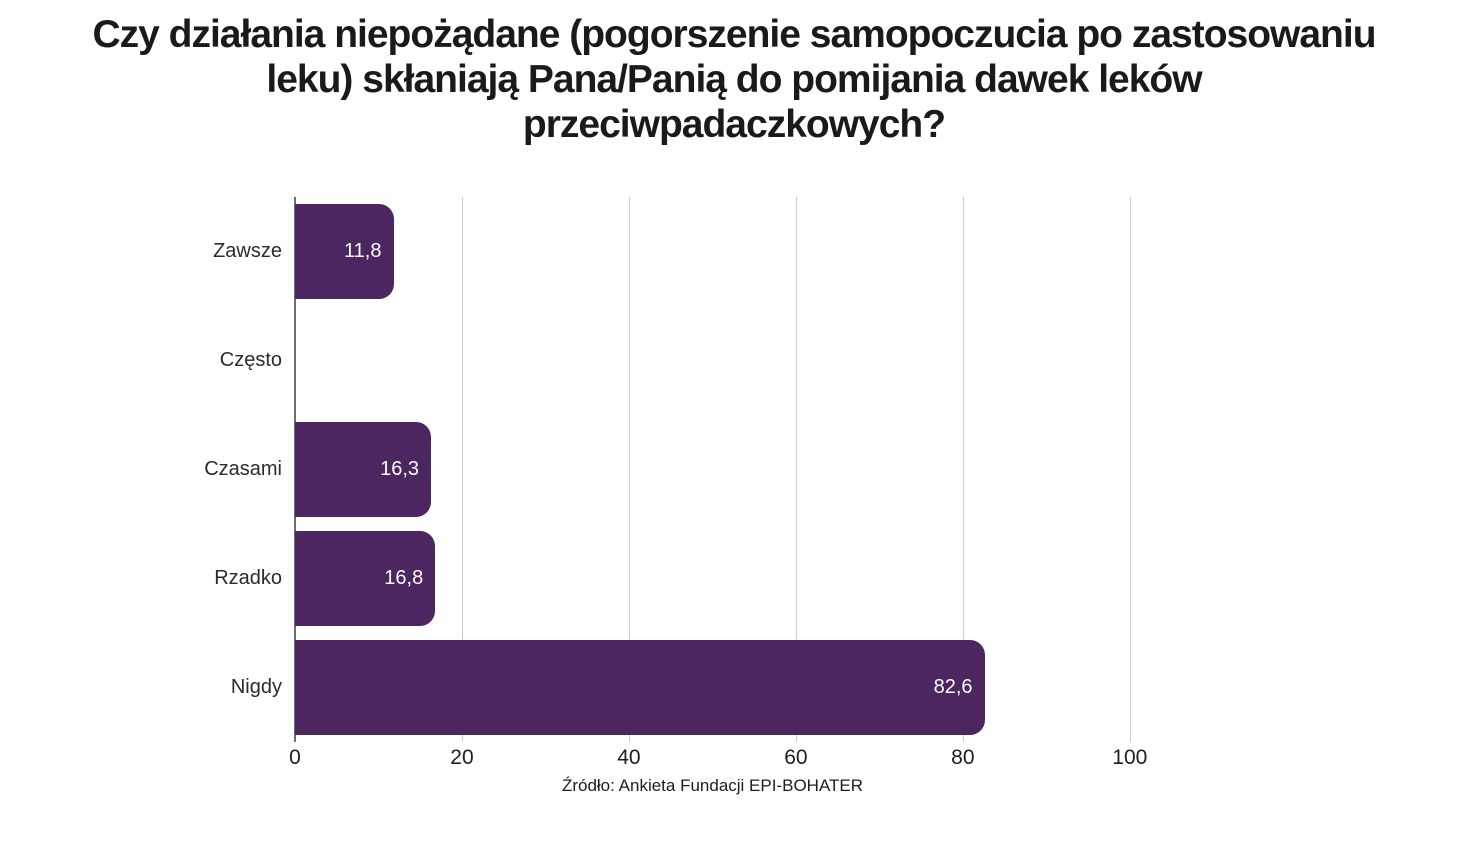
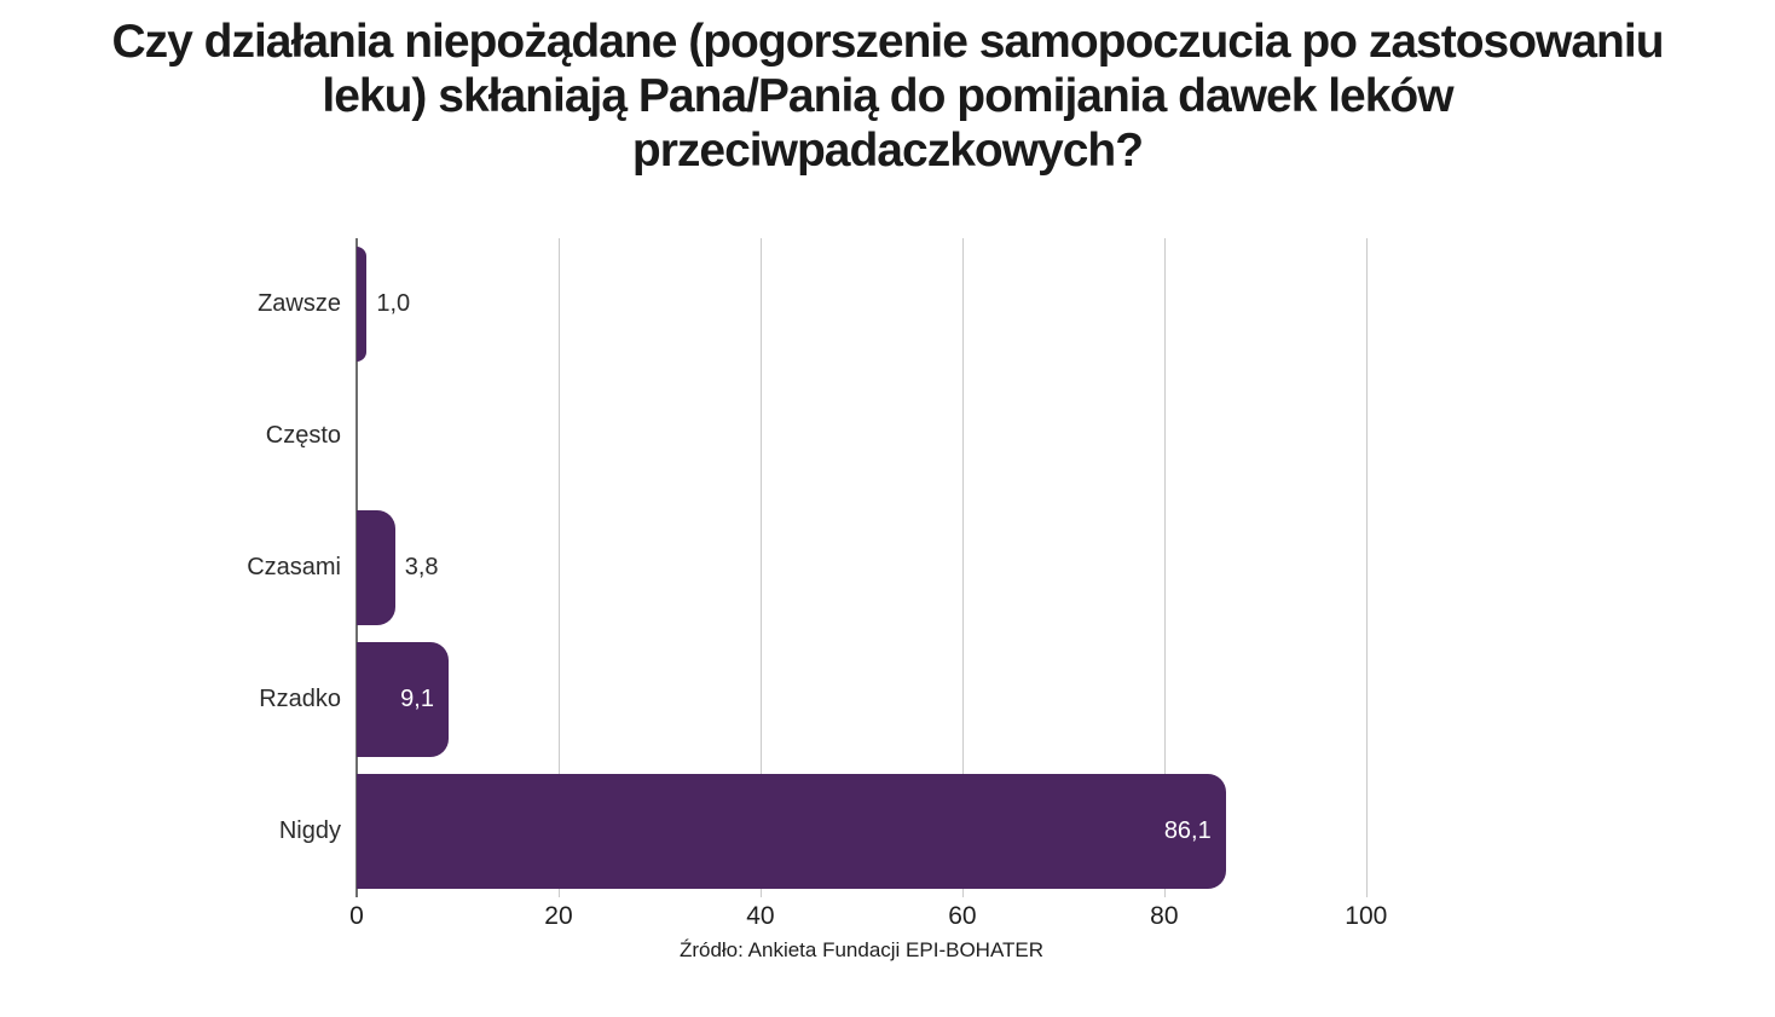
Zawsze: 11,8 -> 1,0
Czasami: 16,3 -> 3,8
Rzadko: 16,8 -> 9,1
Nigdy: 82,6 -> 86,1
